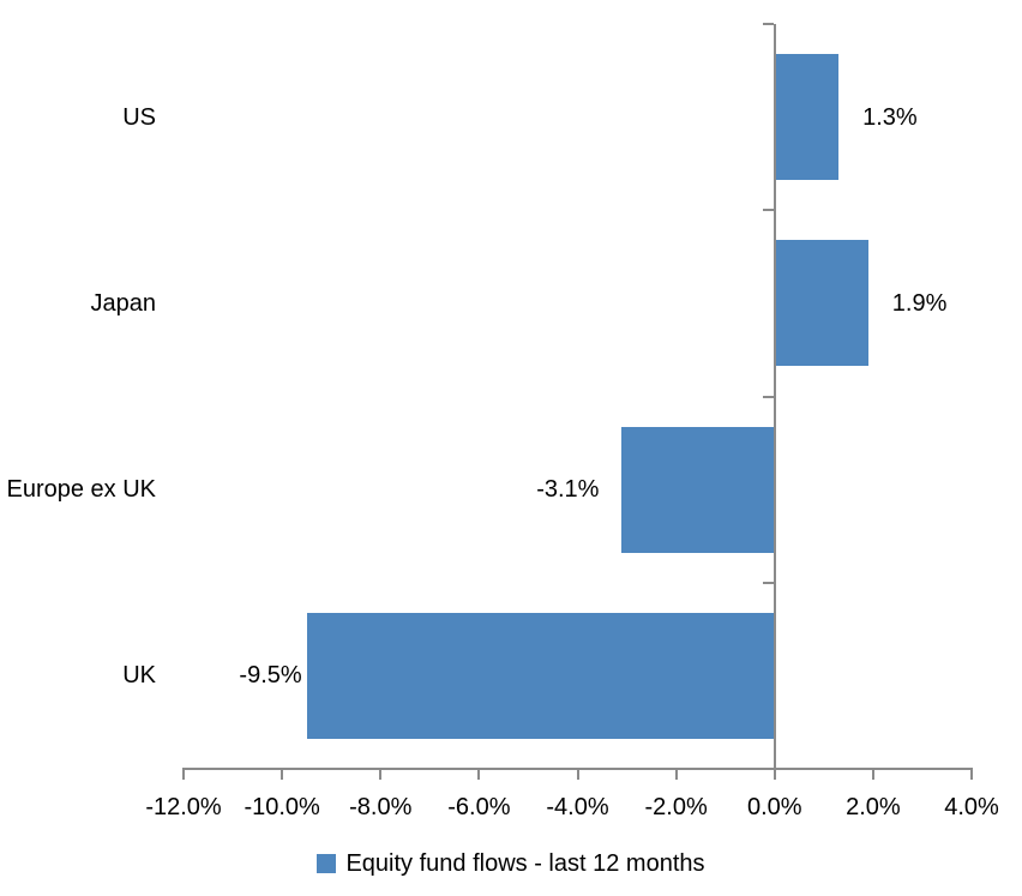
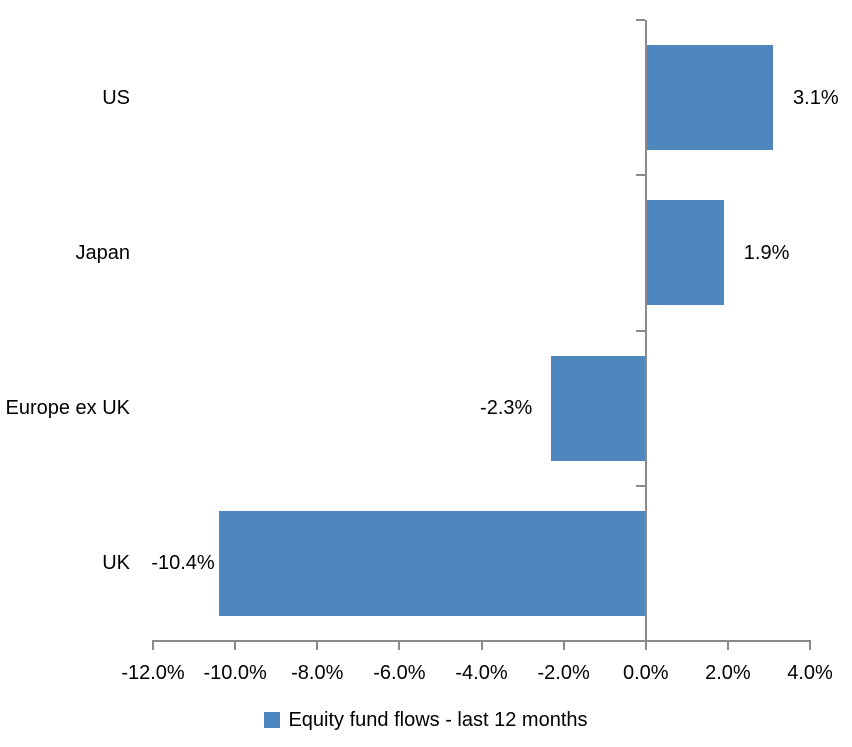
US: 1.3% -> 3.1%
Europe ex UK: -3.1% -> -2.3%
UK: -9.5% -> -10.4%
